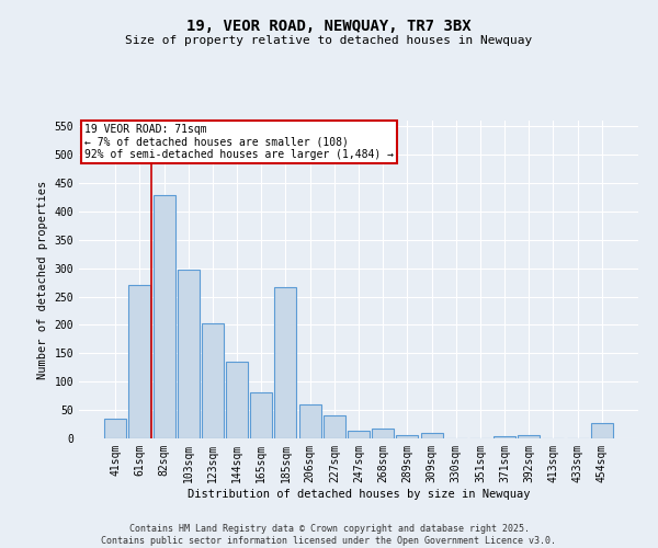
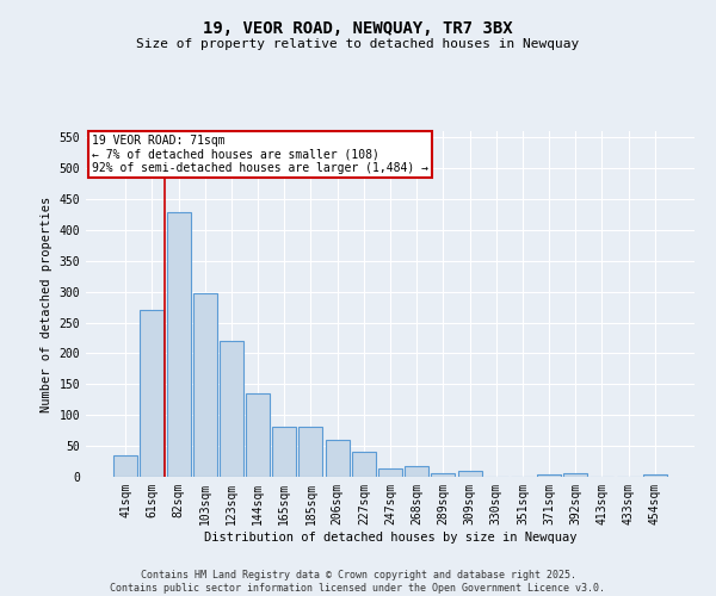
123sqm: 202 -> 220
185sqm: 266 -> 82
454sqm: 28 -> 3
